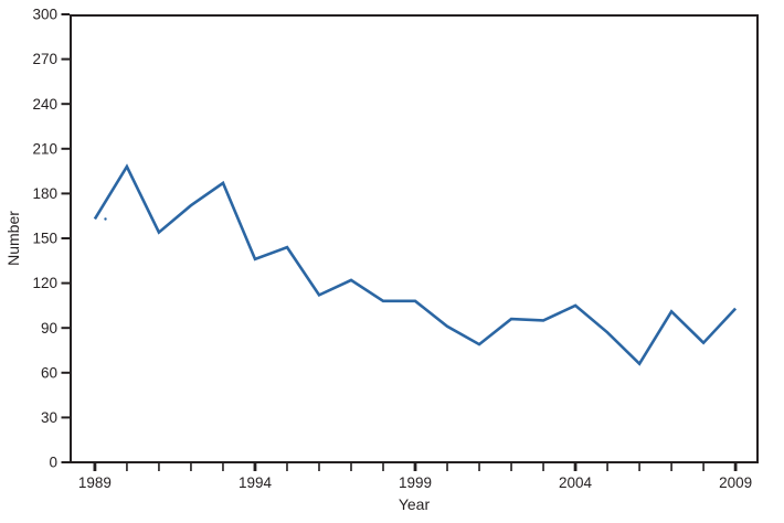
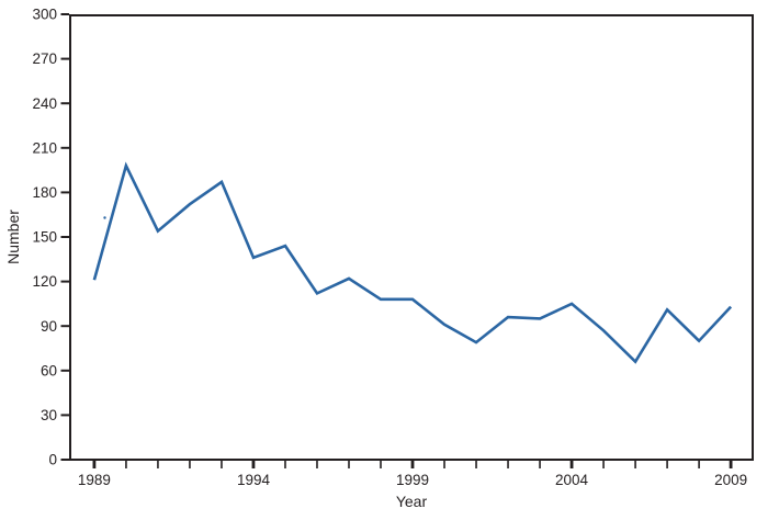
1989: 163 -> 121
